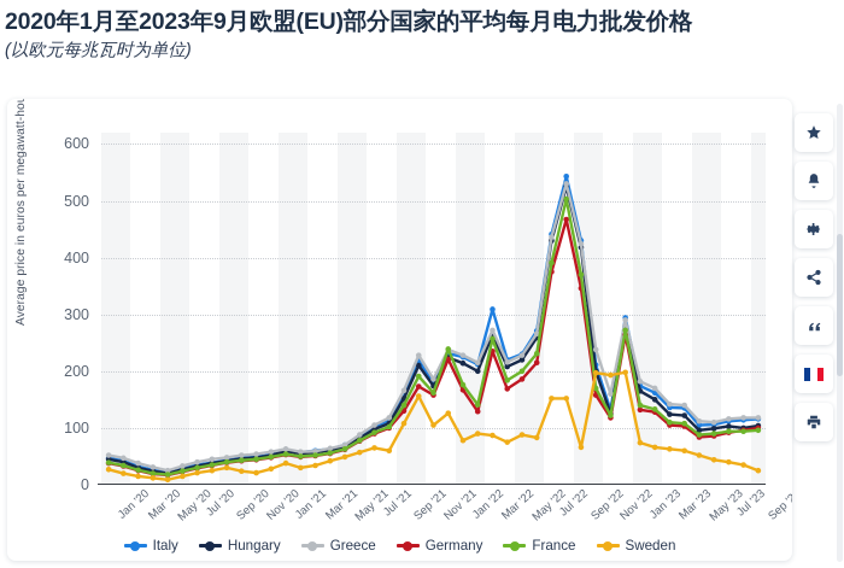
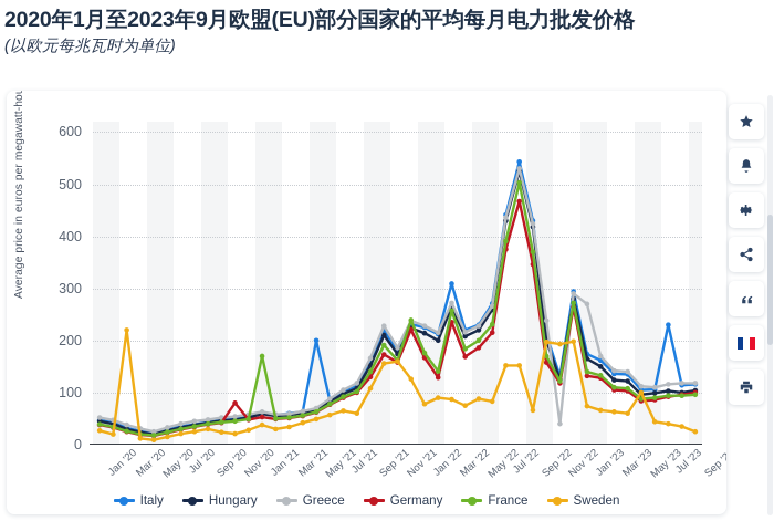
Sweden/Mar '20: 20 -> 220
Germany/Nov '20: 40 -> 80
France/Jan '21: 50 -> 170
Italy/May '21: 70 -> 200
Sweden/Nov '21: 100 -> 160
Greece/Nov '22: 160 -> 40
Greece/Jan '23: 180 -> 270
Sweden/May '23: 50 -> 100
Italy/Jul '23: 110 -> 230
